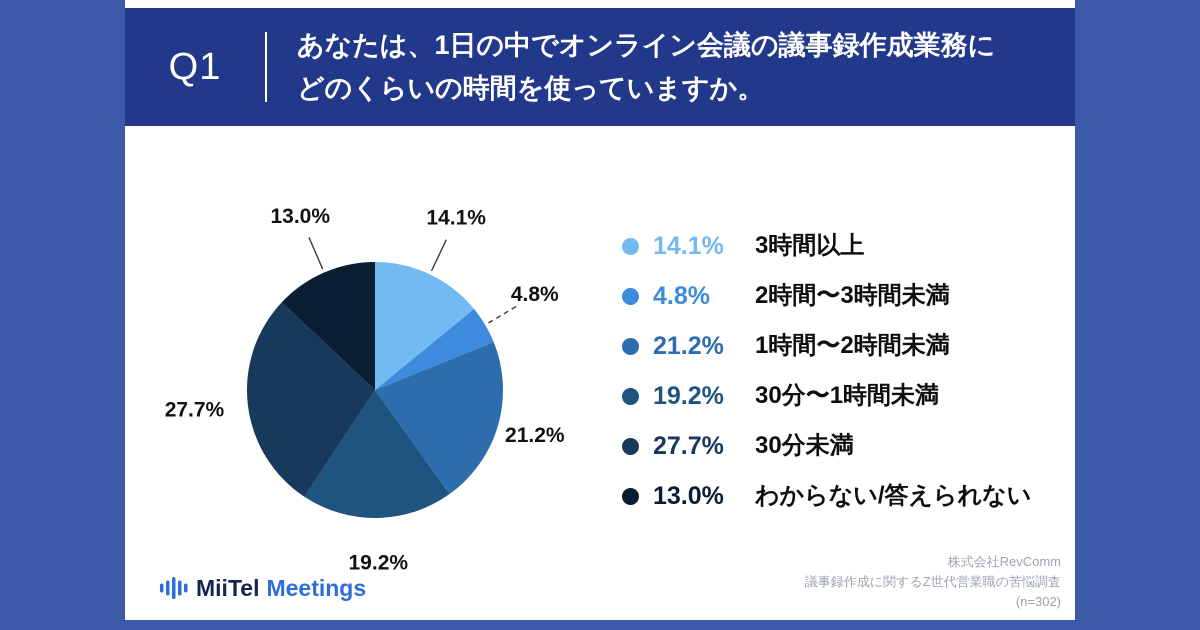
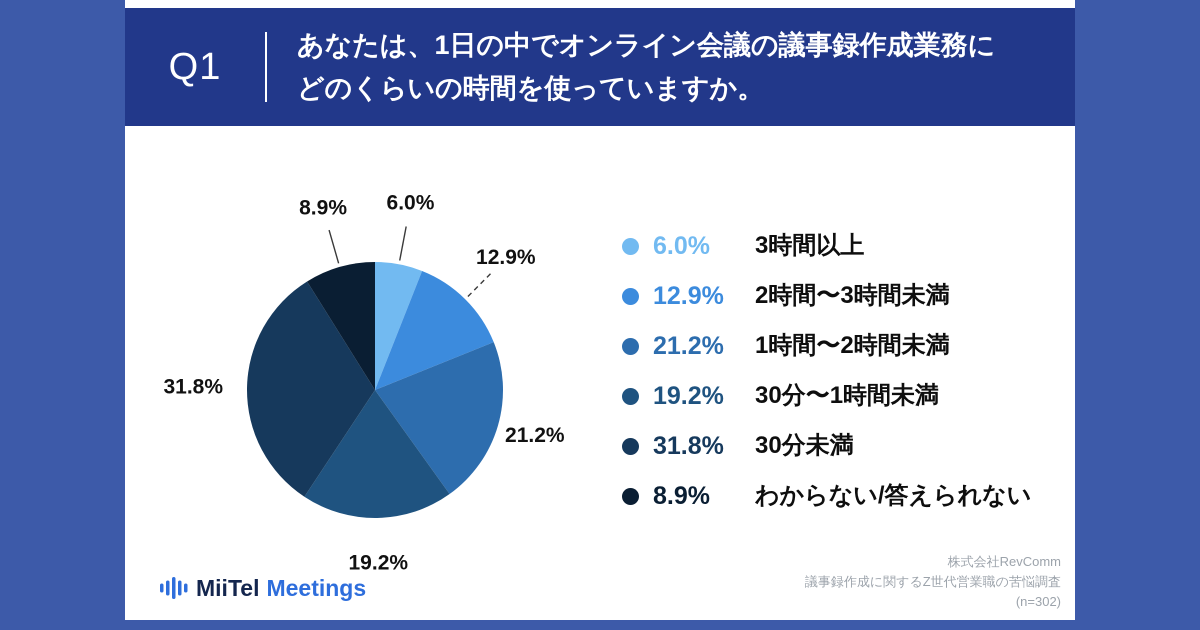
3時間以上: 14.1% -> 6.0%
2時間〜3時間未満: 4.8% -> 12.9%
30分未満: 27.7% -> 31.8%
わからない/答えられない: 13.0% -> 8.9%
